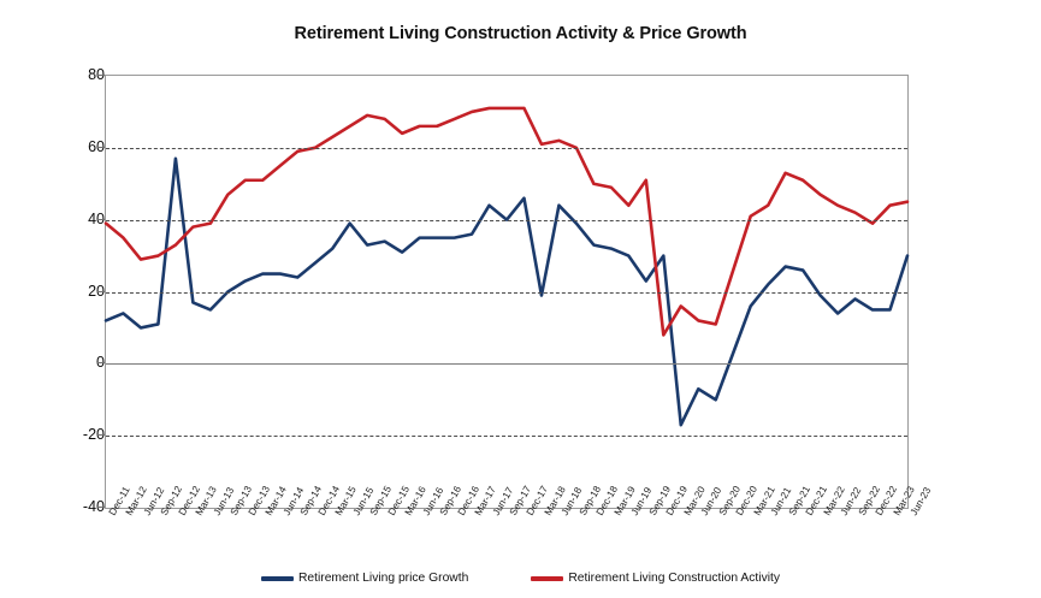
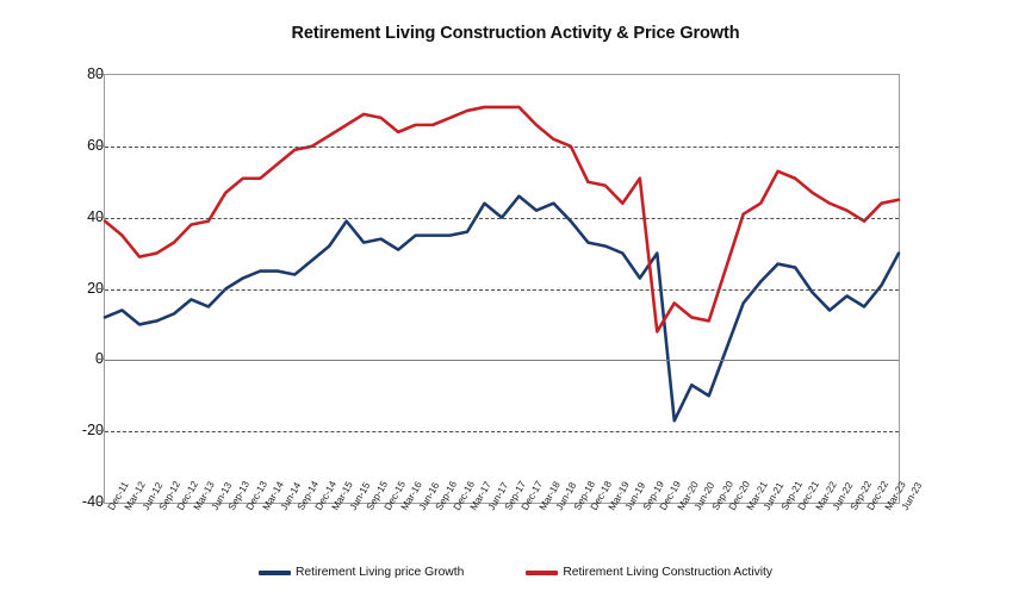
Retirement Living price Growth/Dec-12: 57 -> 13
Retirement Living price Growth/Mar-18: 19 -> 42
Retirement Living Construction Activity/Mar-18: 61 -> 66
Retirement Living price Growth/Mar-23: 15 -> 21
